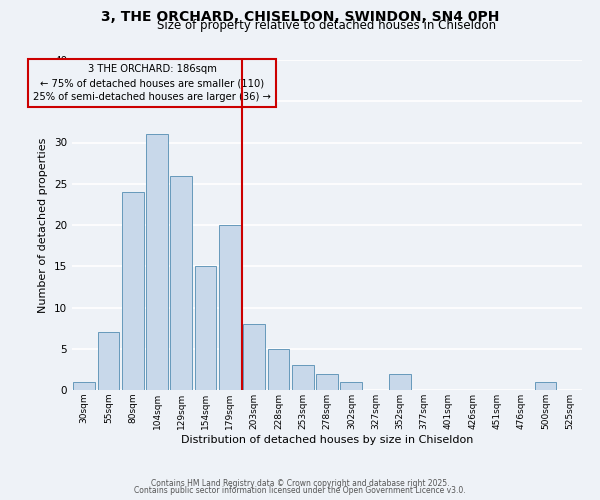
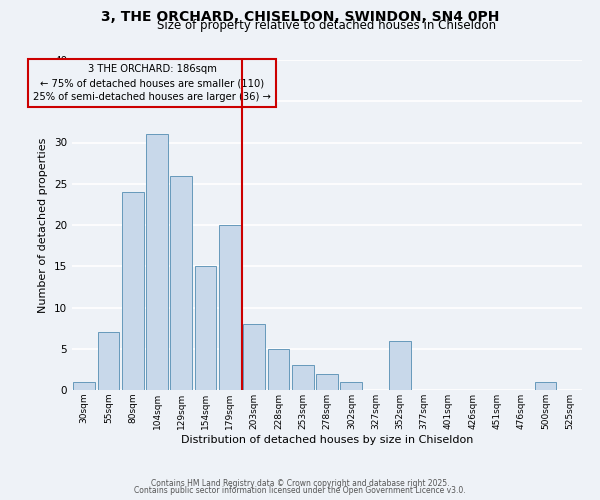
352sqm: 2 -> 6
